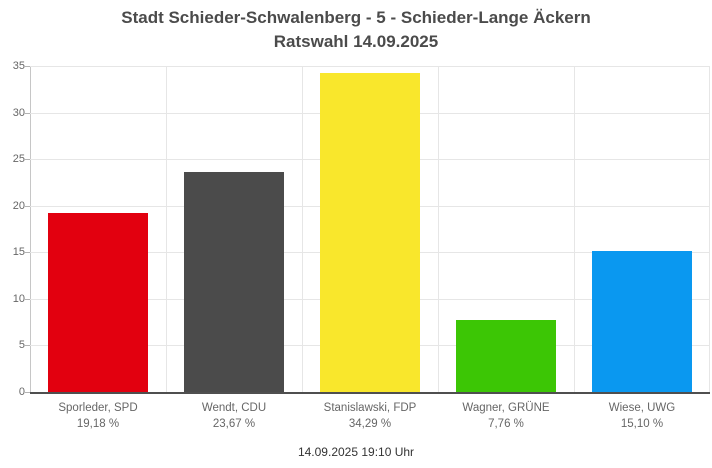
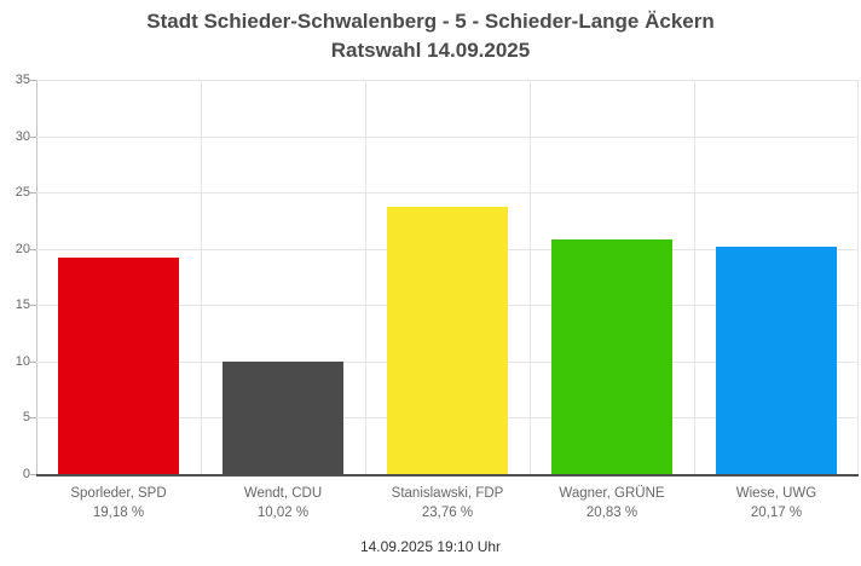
Wendt, CDU: 23,67 -> 10,02
Stanislawski, FDP: 34,29 -> 23,76
Wagner, GRÜNE: 7,76 -> 20,83
Wiese, UWG: 15,10 -> 20,17
